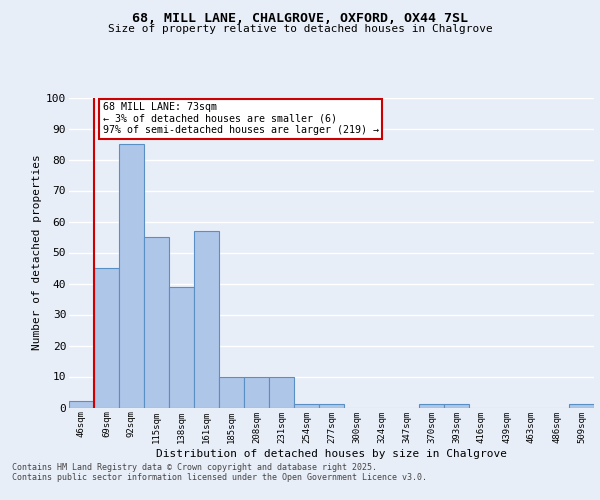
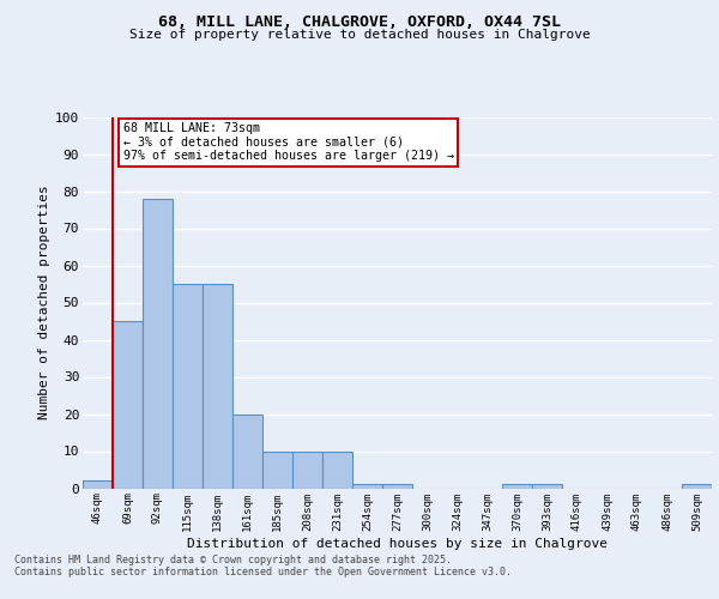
92sqm: 85 -> 78
138sqm: 39 -> 55
161sqm: 57 -> 20
